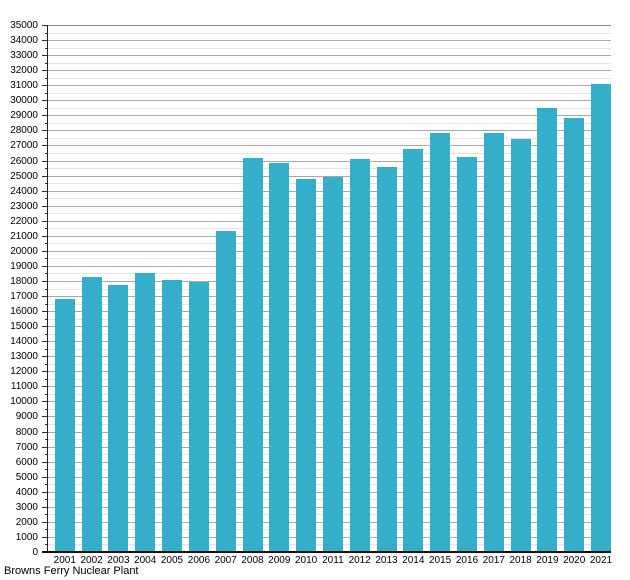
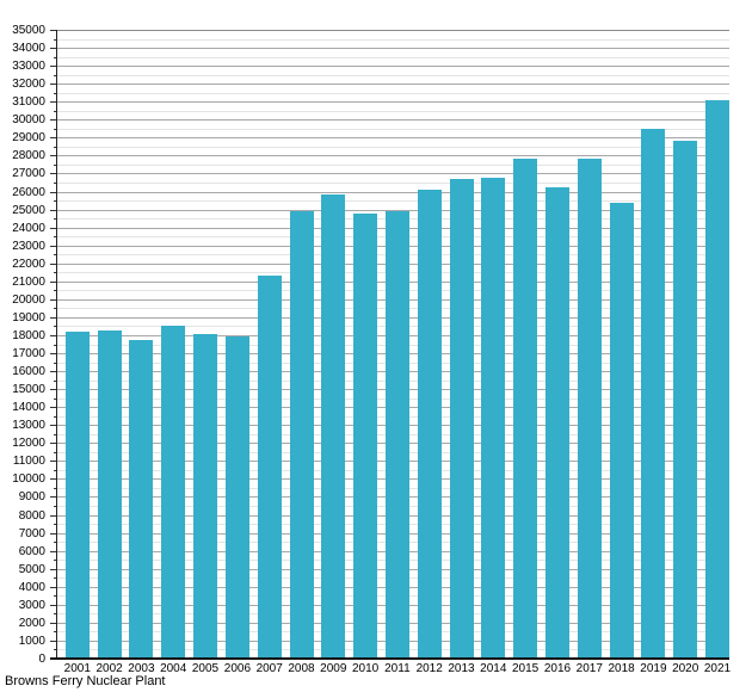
2001: 16800 -> 18200
2008: 26200 -> 24900
2013: 25600 -> 26700
2018: 27400 -> 25400
